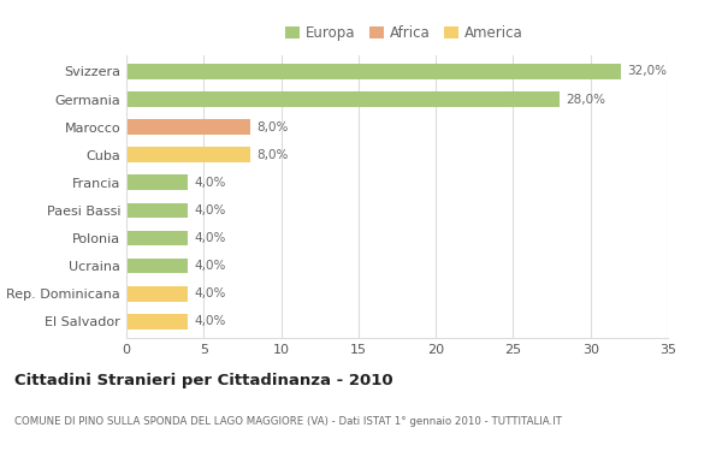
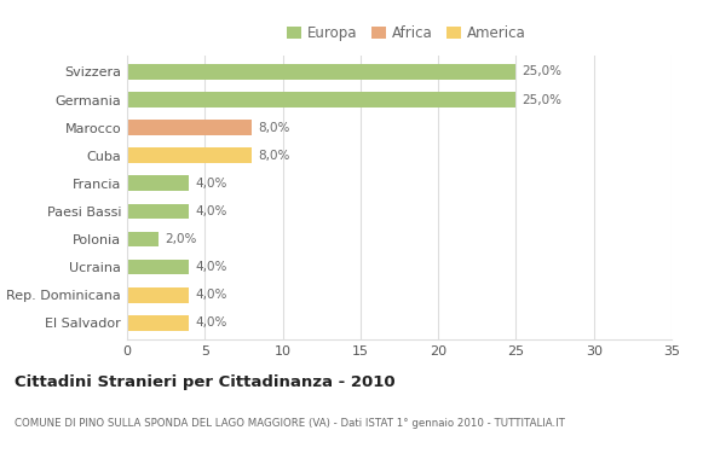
Svizzera: 32,0% -> 25,0%
Germania: 28,0% -> 25,0%
Polonia: 4,0% -> 2,0%
